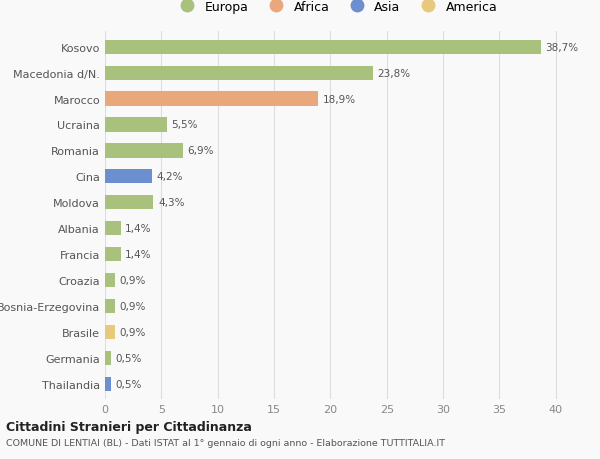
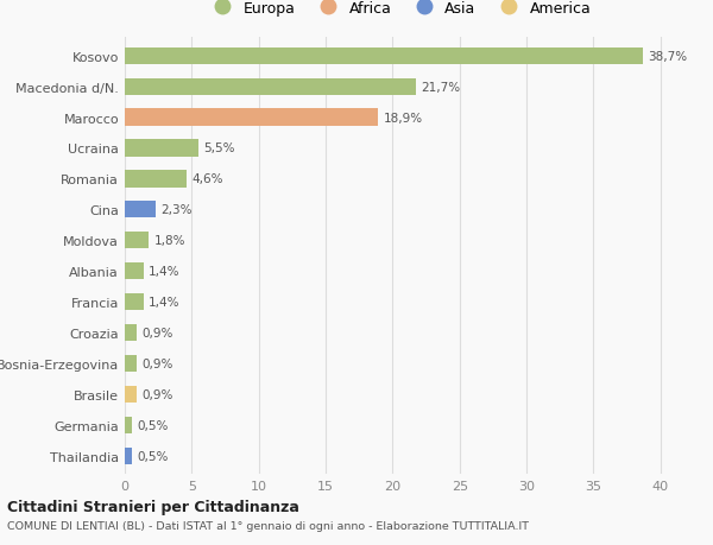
Macedonia d/N.: 23,8% -> 21,7%
Romania: 6,9% -> 4,6%
Cina: 4,2% -> 2,3%
Moldova: 4,3% -> 1,8%
